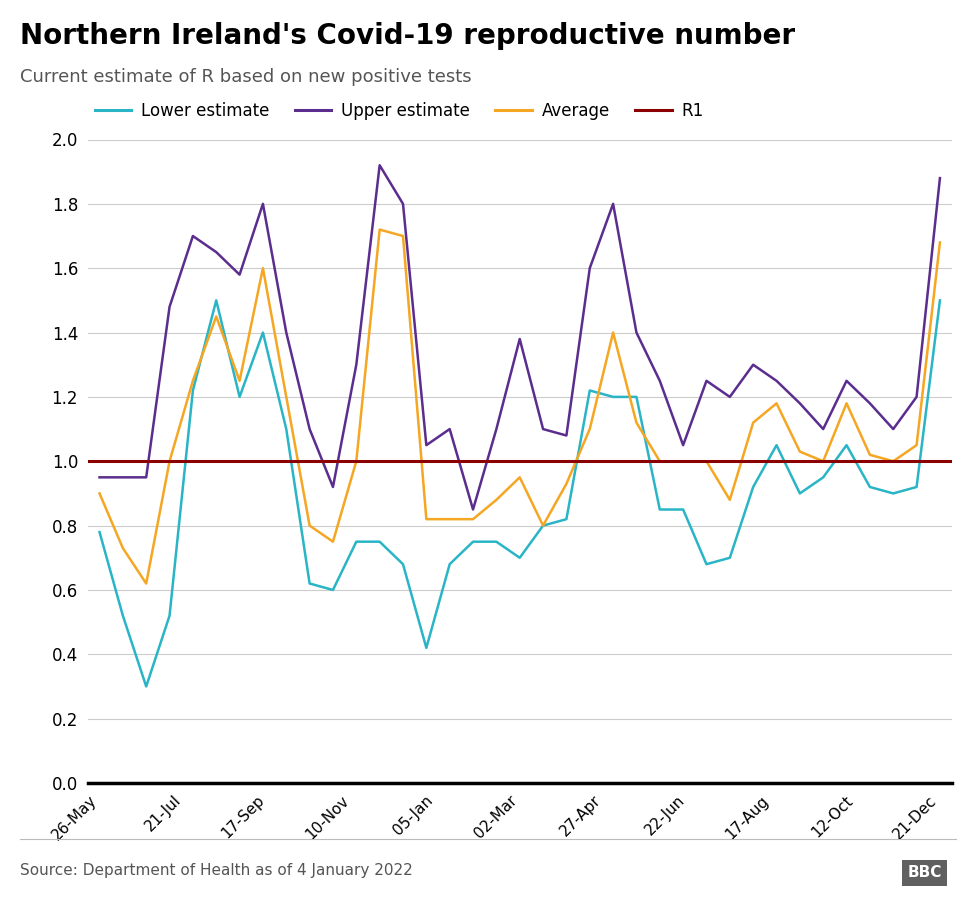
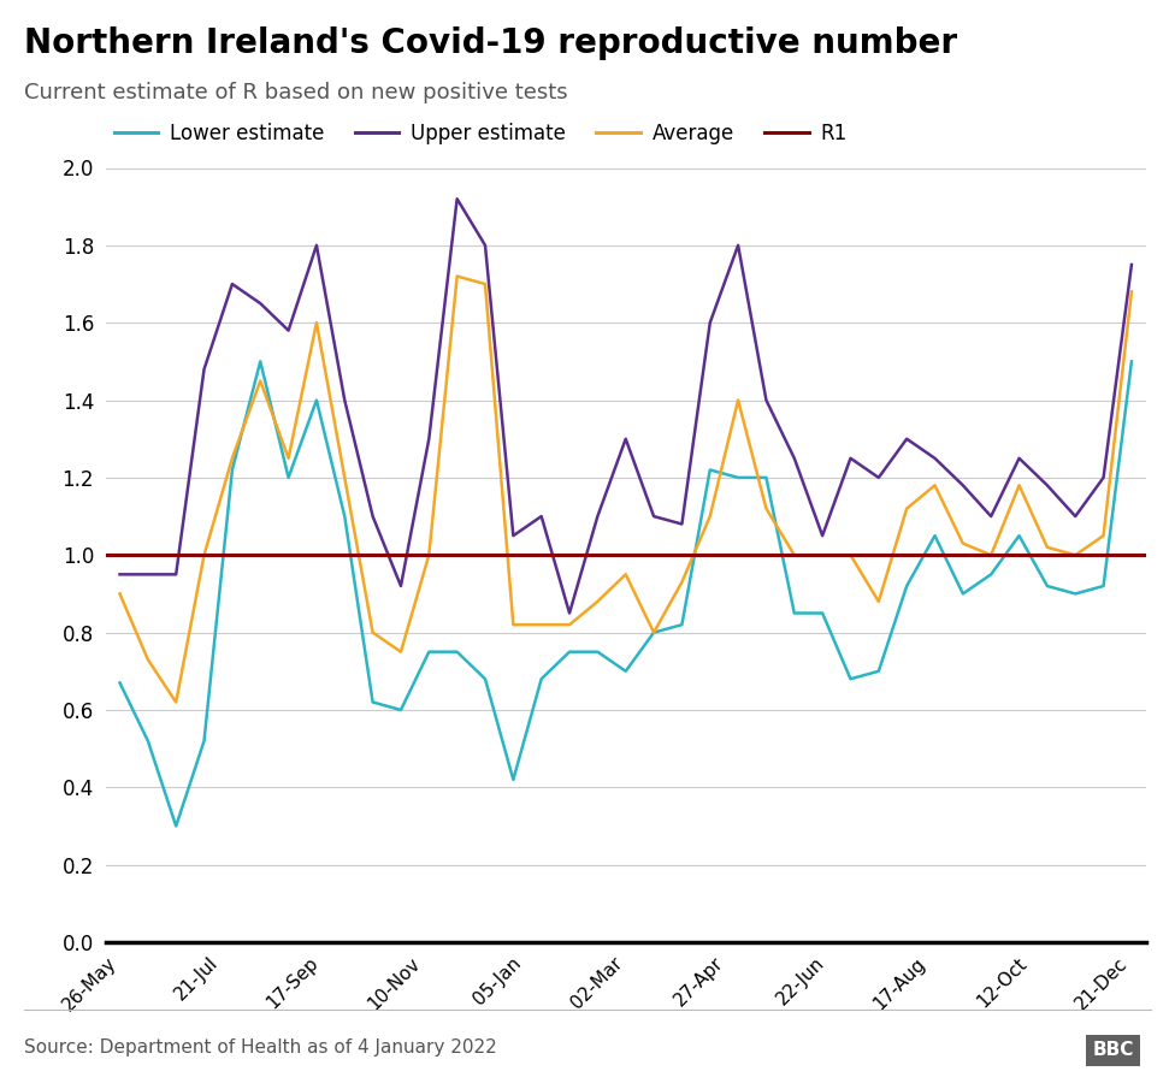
Lower estimate/26-May: 0.78 -> 0.67
Upper estimate/02-Mar: 1.38 -> 1.30
Upper estimate/21-Dec: 1.88 -> 1.75
